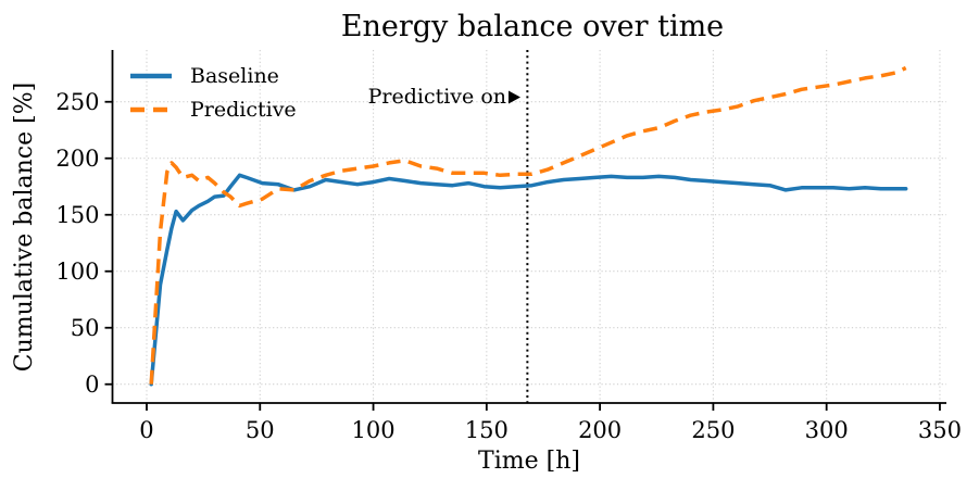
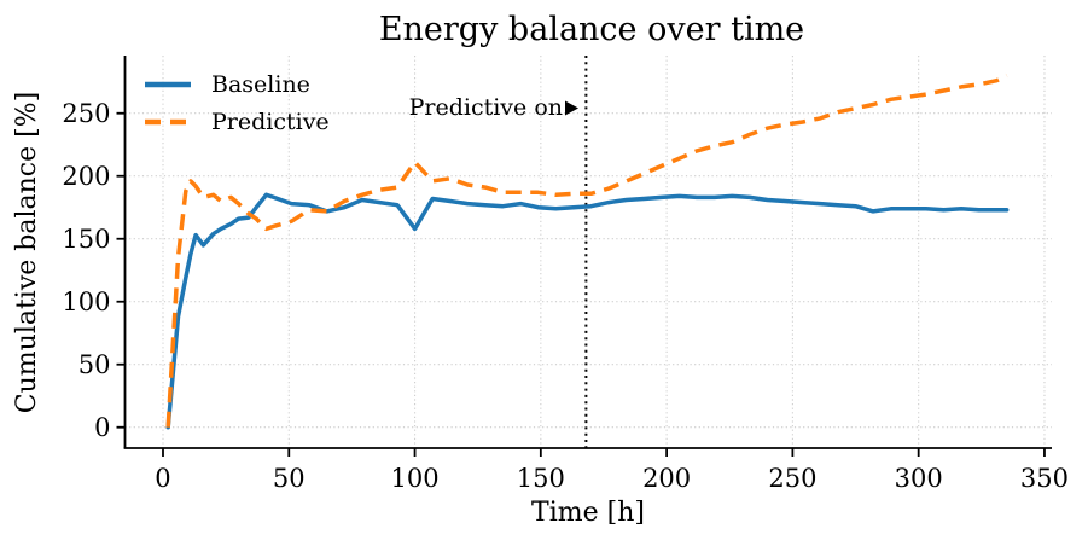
Baseline/100: 179 -> 158
Predictive/100: 193 -> 211
